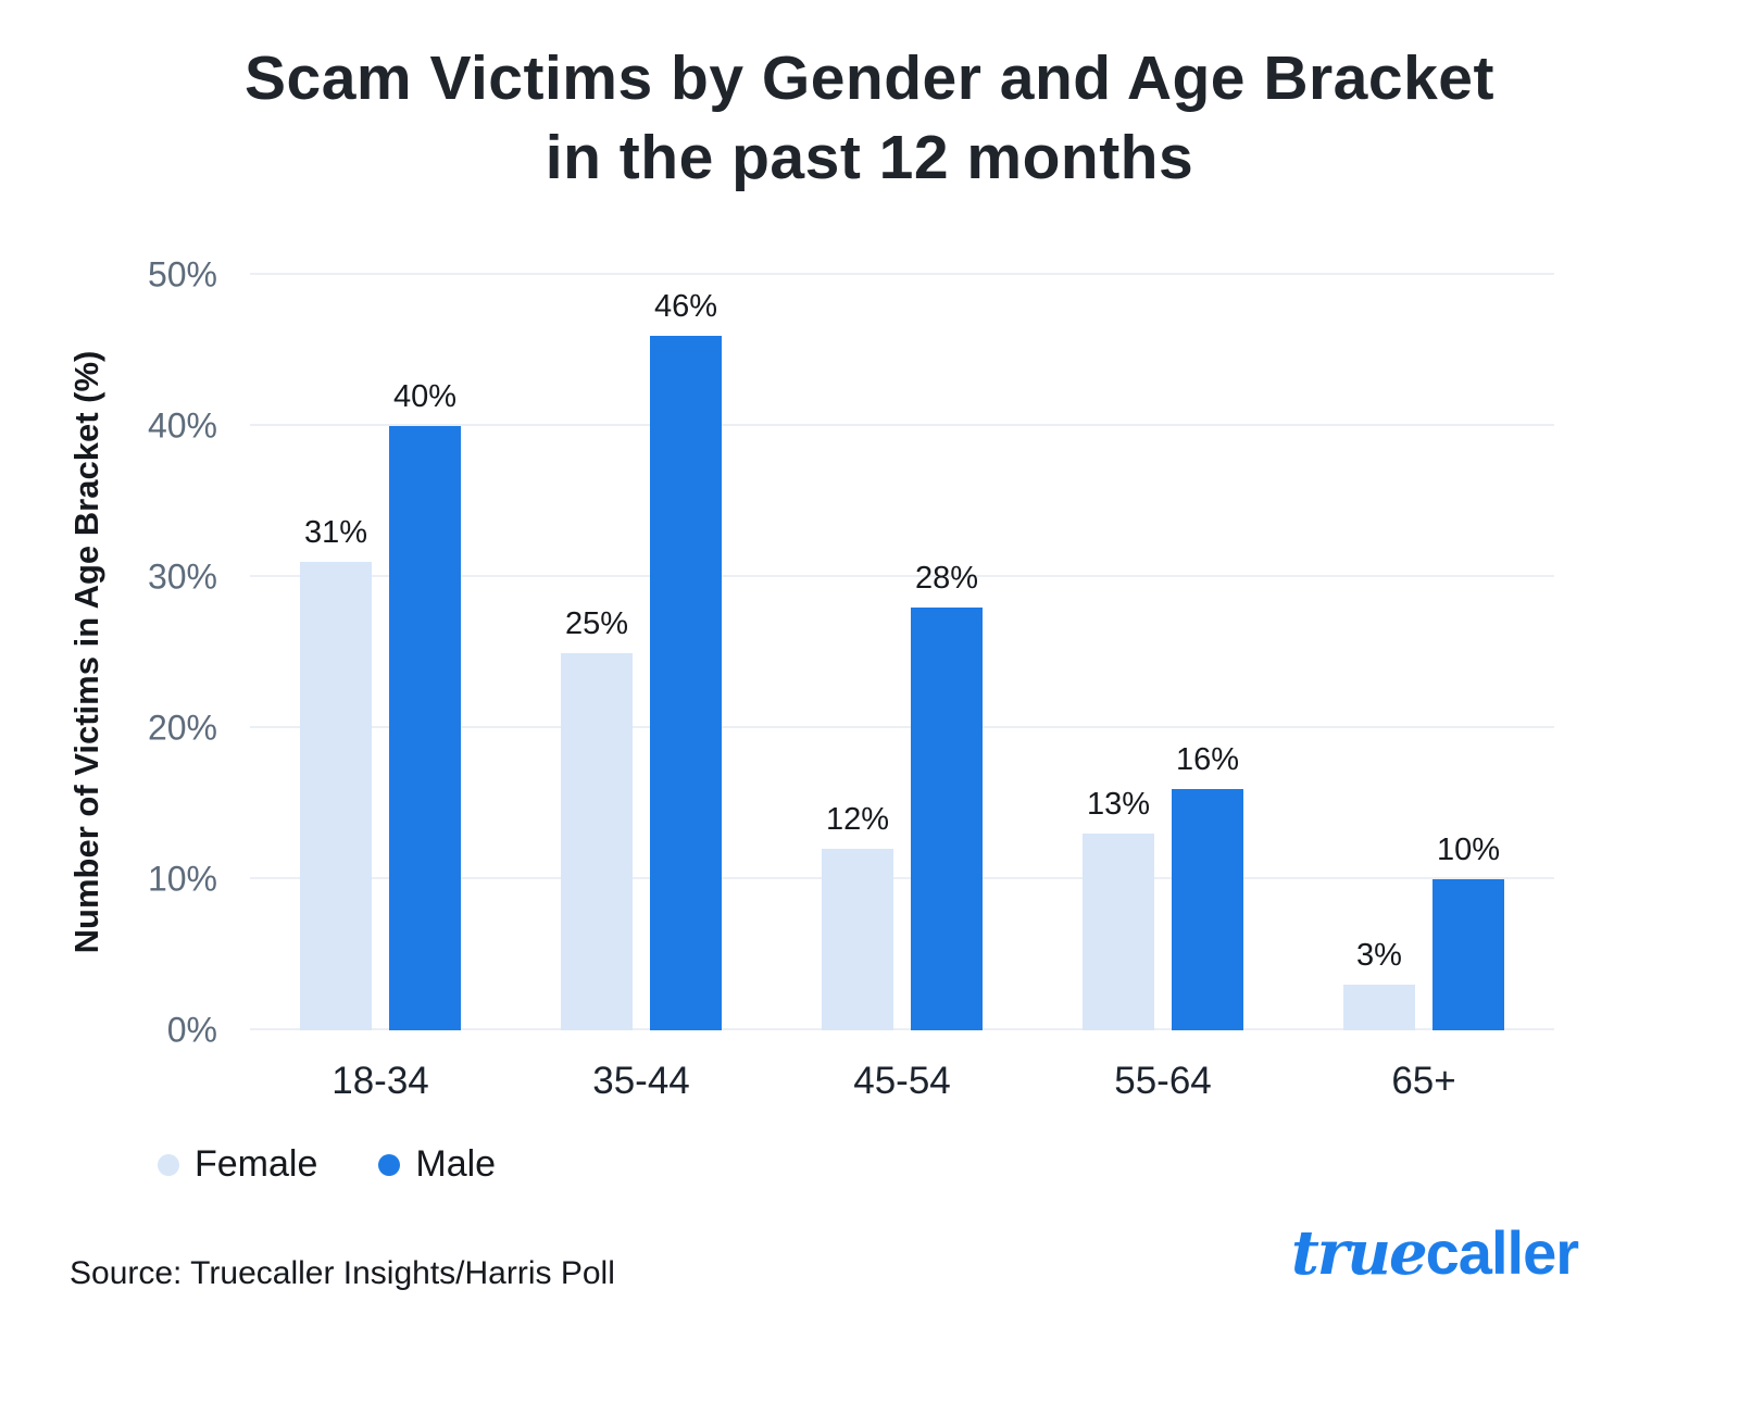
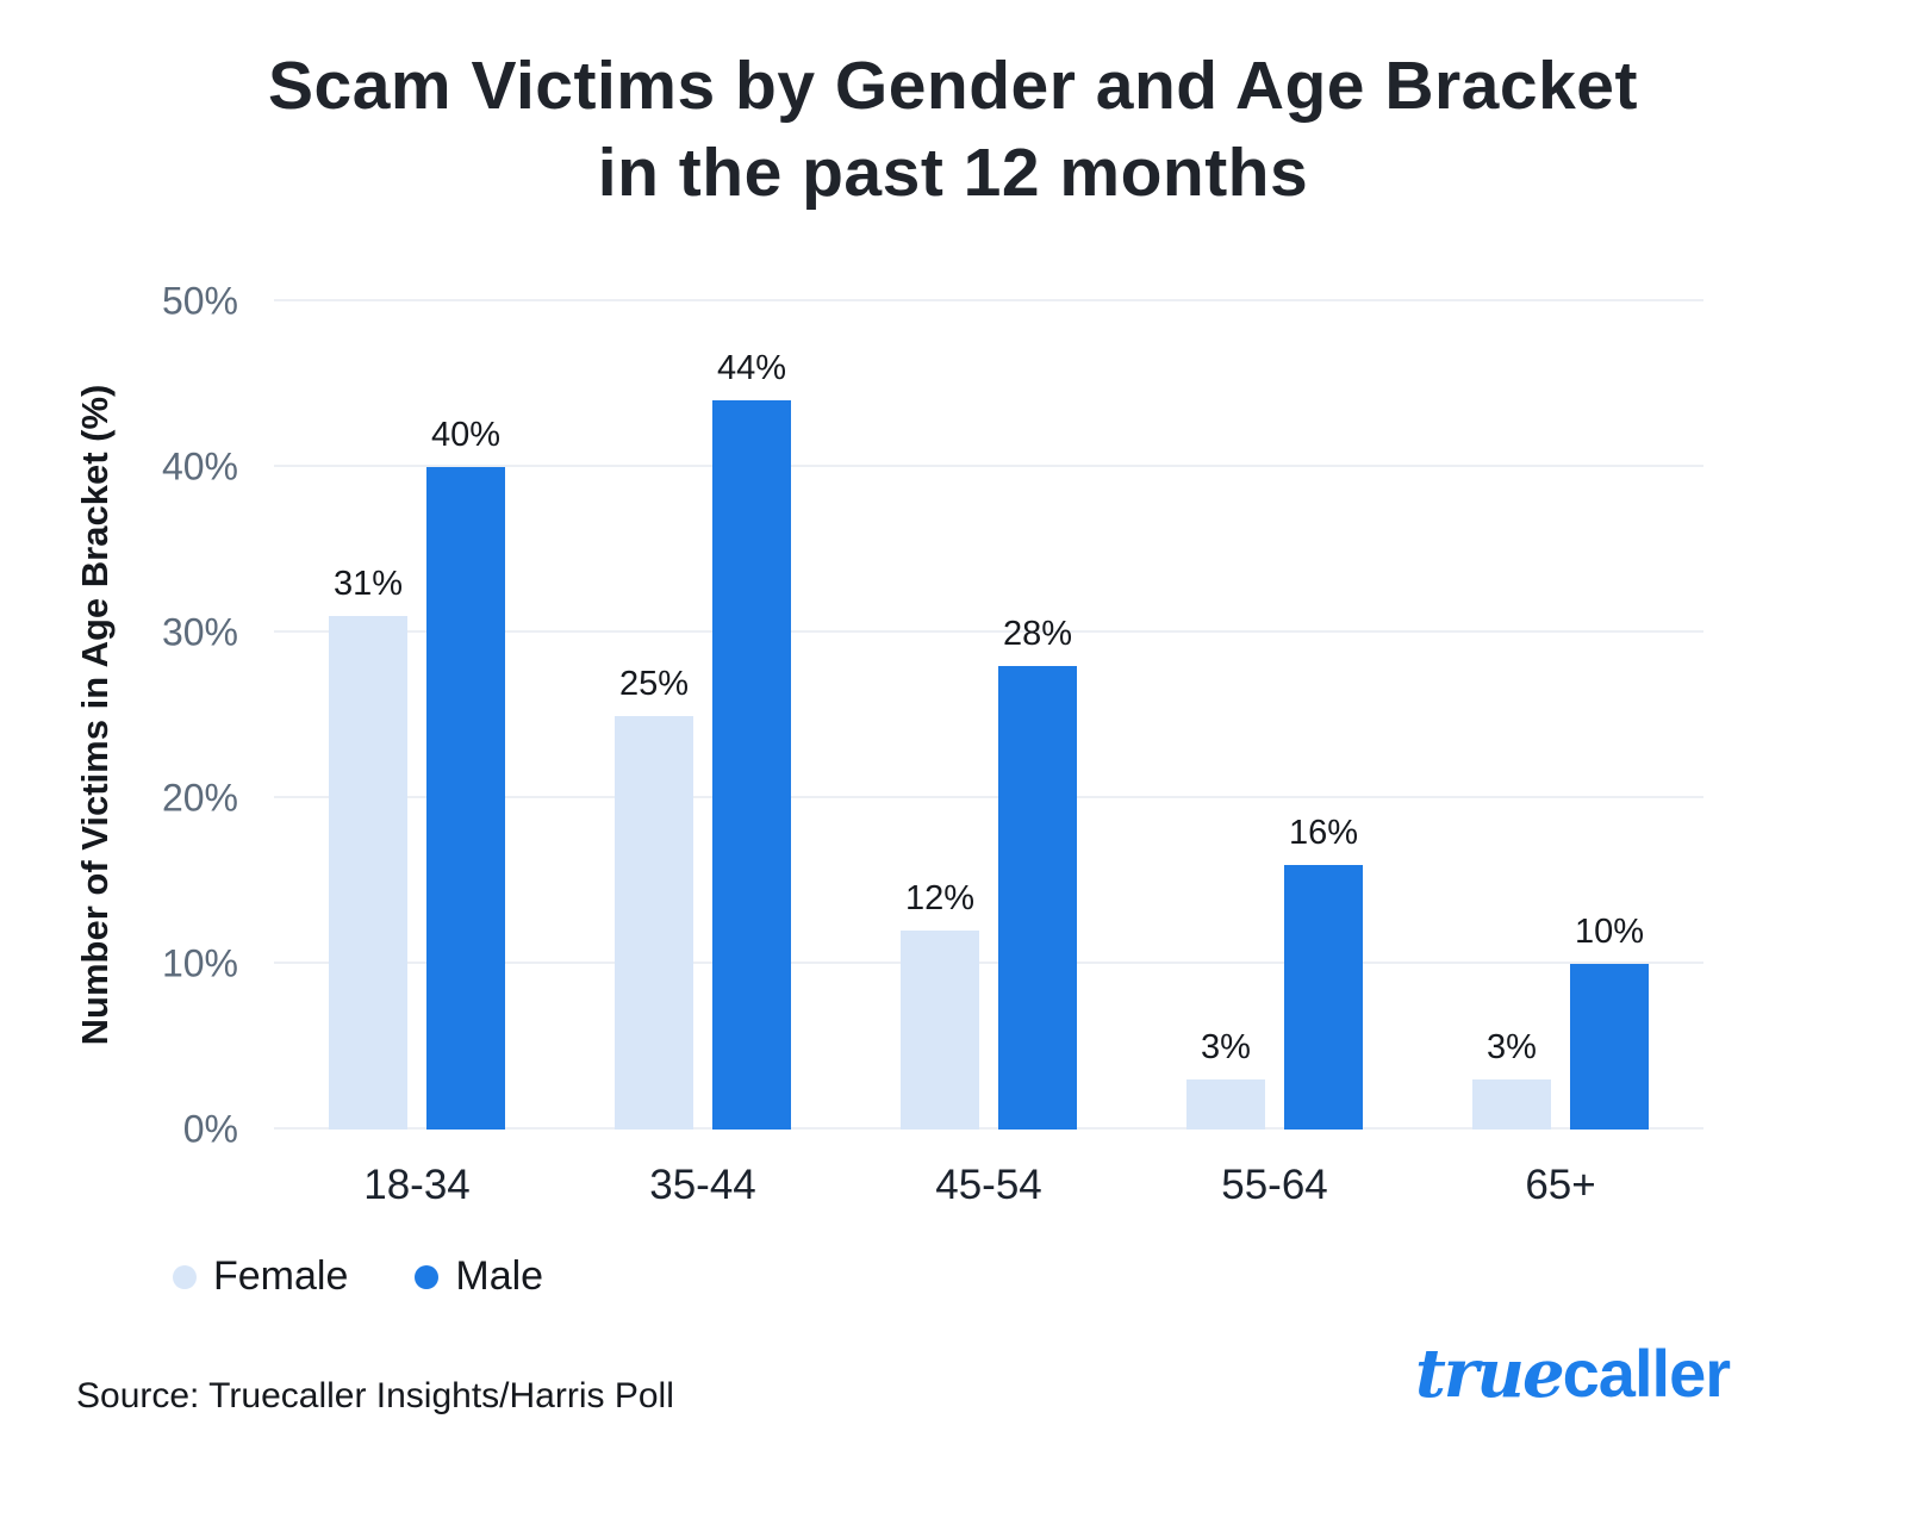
Male/35-44: 46% -> 44%
Female/55-64: 13% -> 3%
